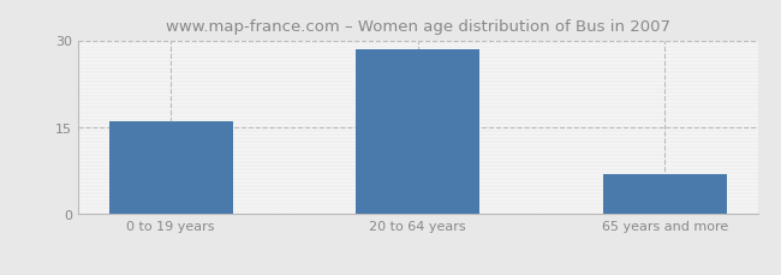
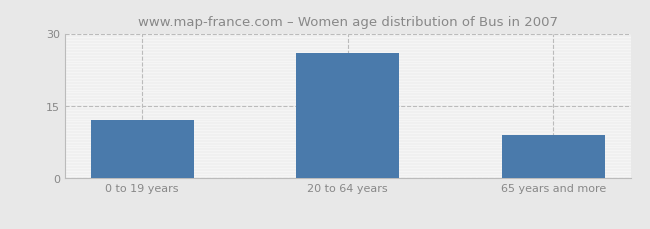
0 to 19 years: 16.0 -> 12.0
20 to 64 years: 28.5 -> 26.0
65 years and more: 7.0 -> 9.0
